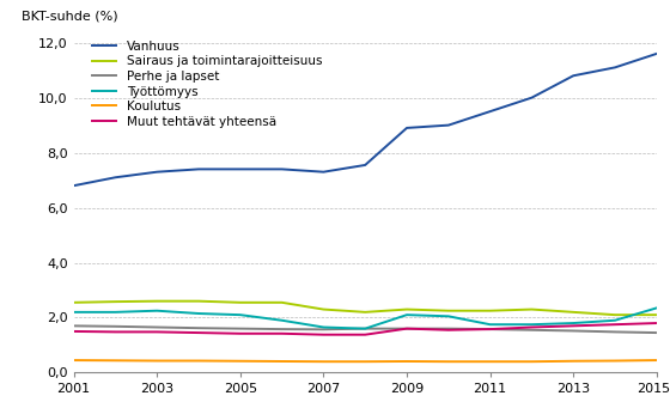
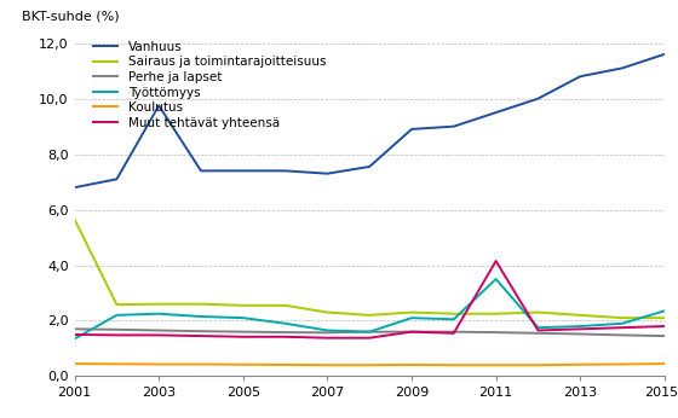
Sairaus ja toimintarajoitteisuus/2001: 2,55 -> 5,65
Työttömyys/2001: 2,20 -> 1,35
Vanhuus/2003: 7,30 -> 9,75
Työttömyys/2011: 1,75 -> 3,50
Muut tehtävät yhteensä/2011: 1,58 -> 4,15
